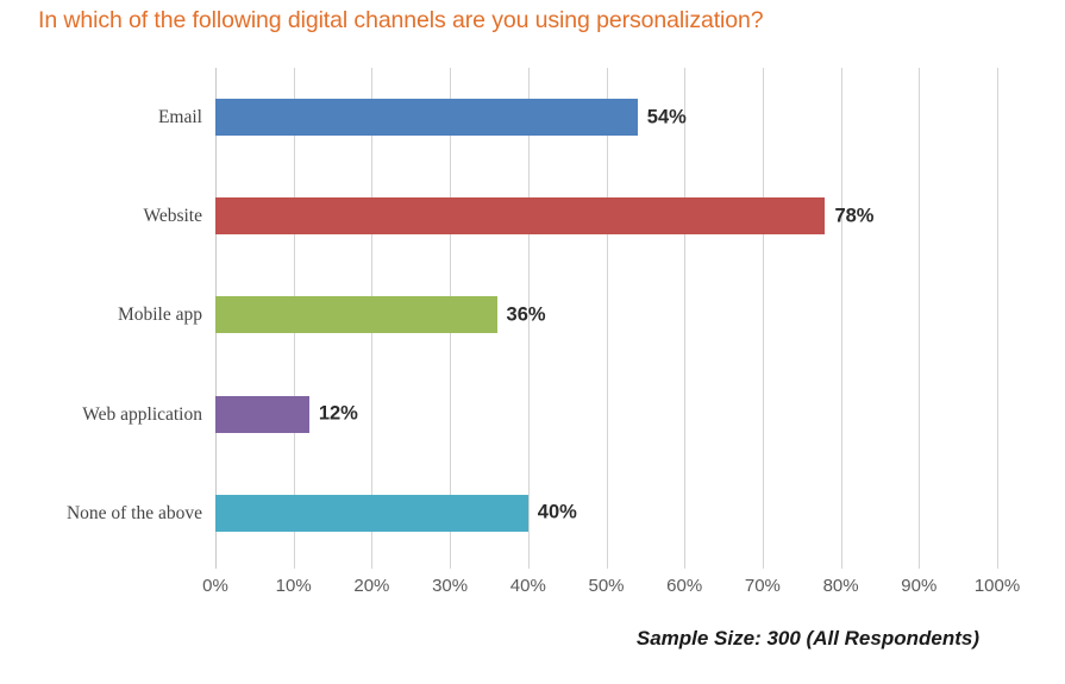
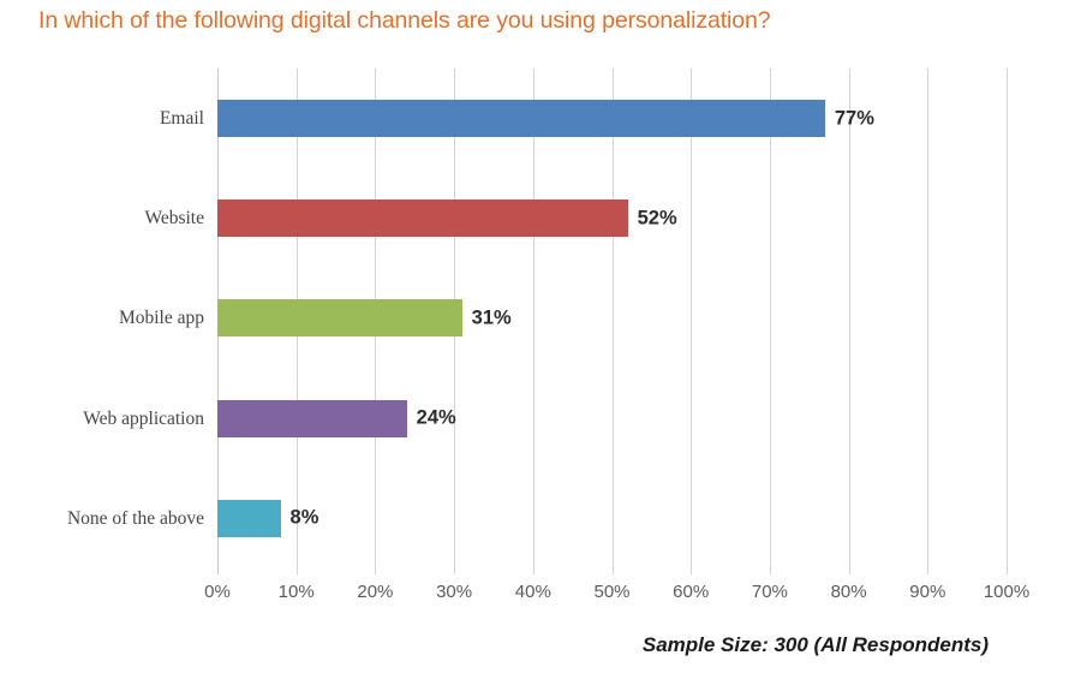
Email: 54% -> 77%
Website: 78% -> 52%
Mobile app: 36% -> 31%
Web application: 12% -> 24%
None of the above: 40% -> 8%
